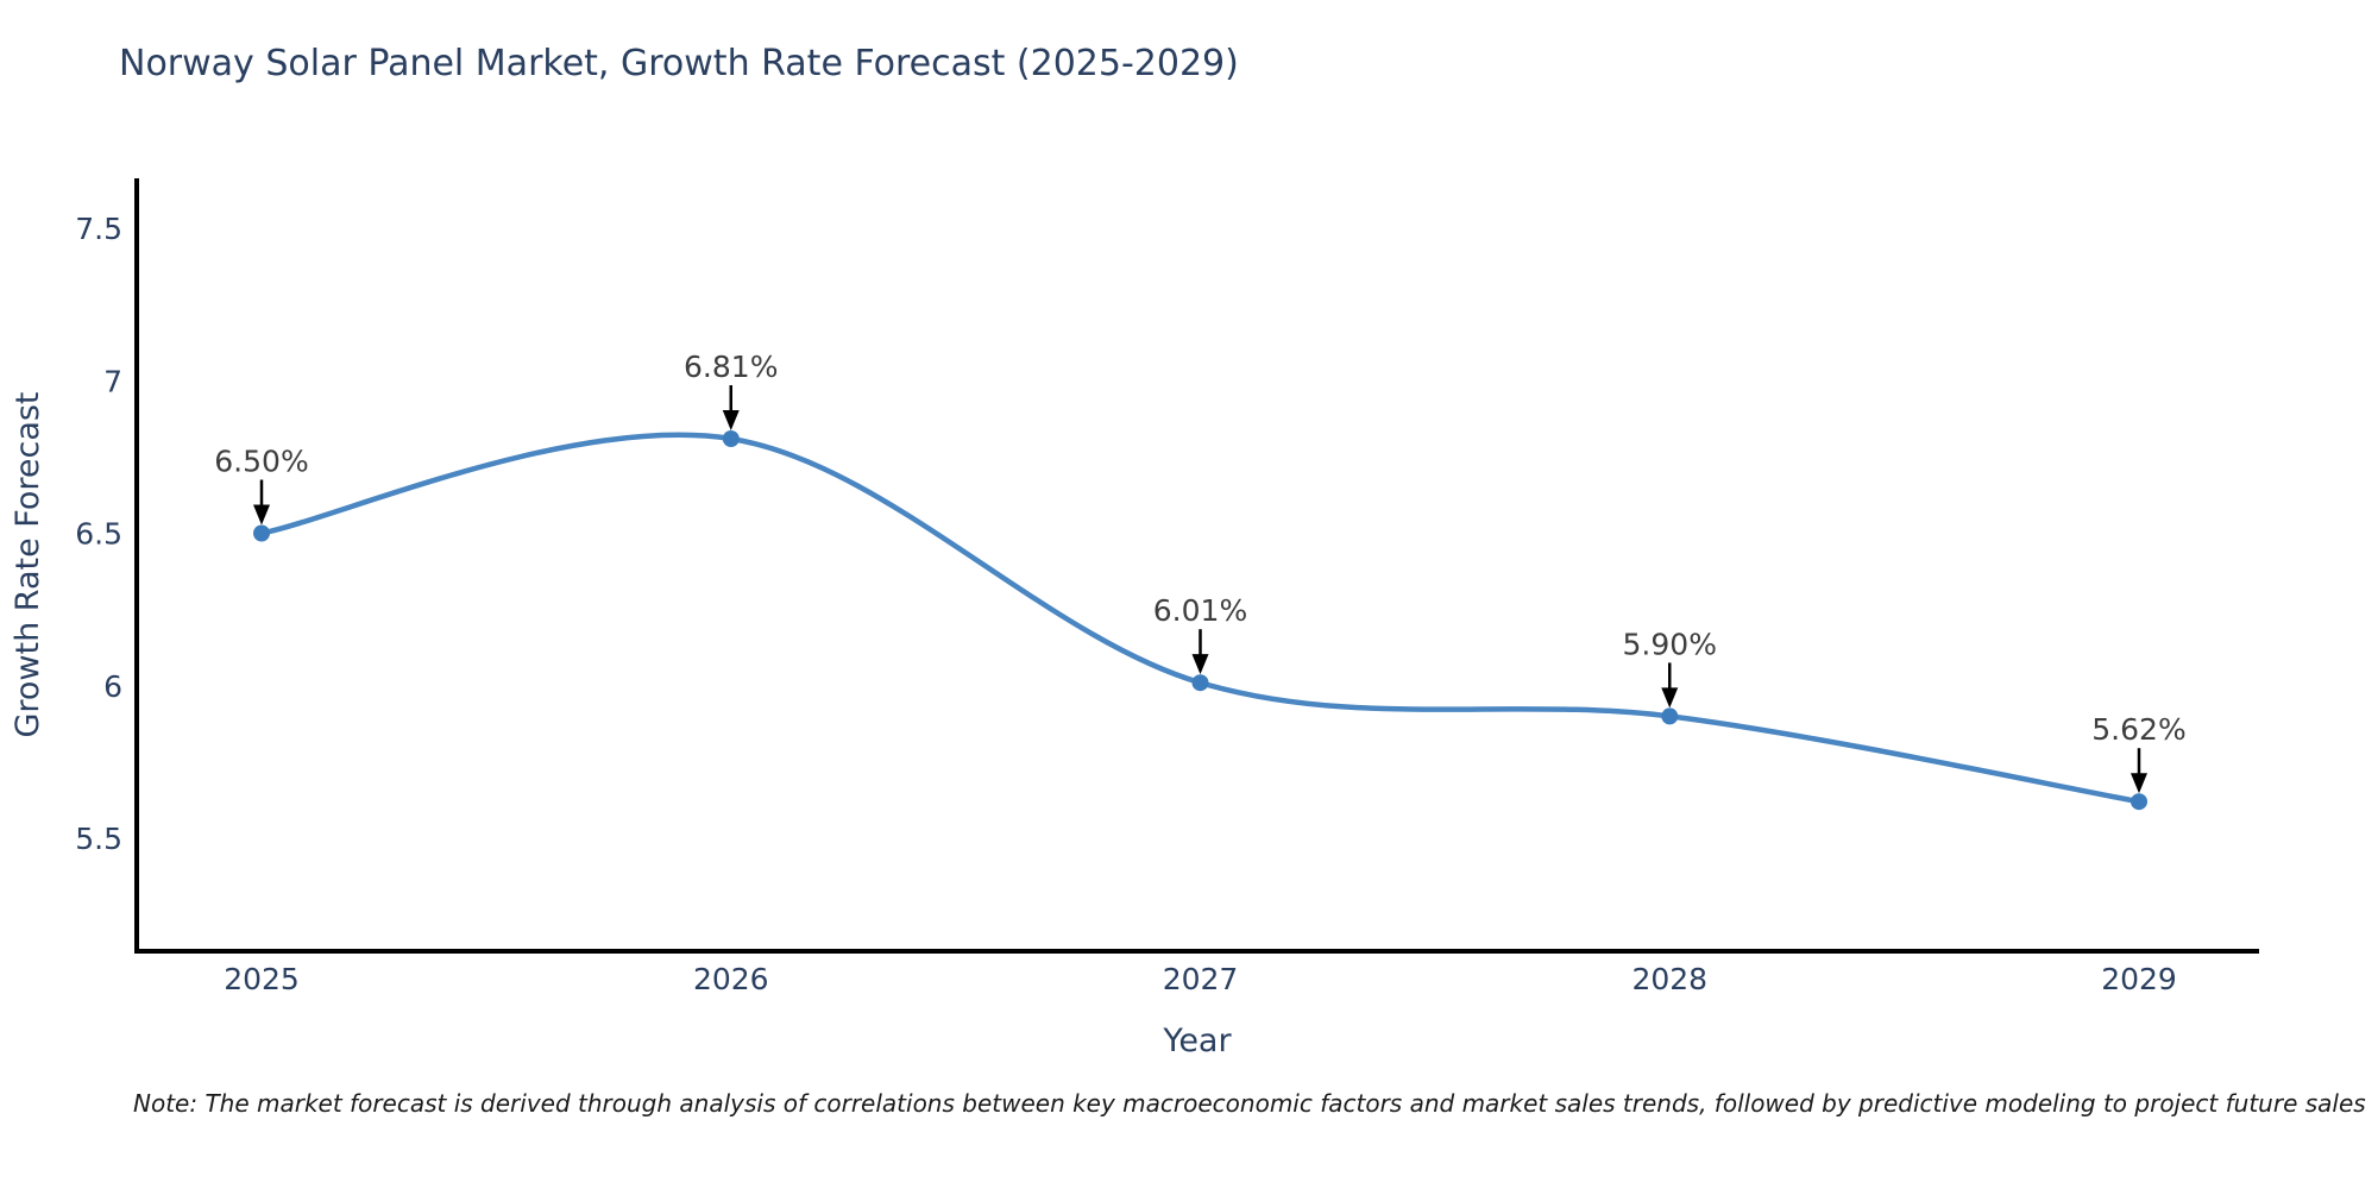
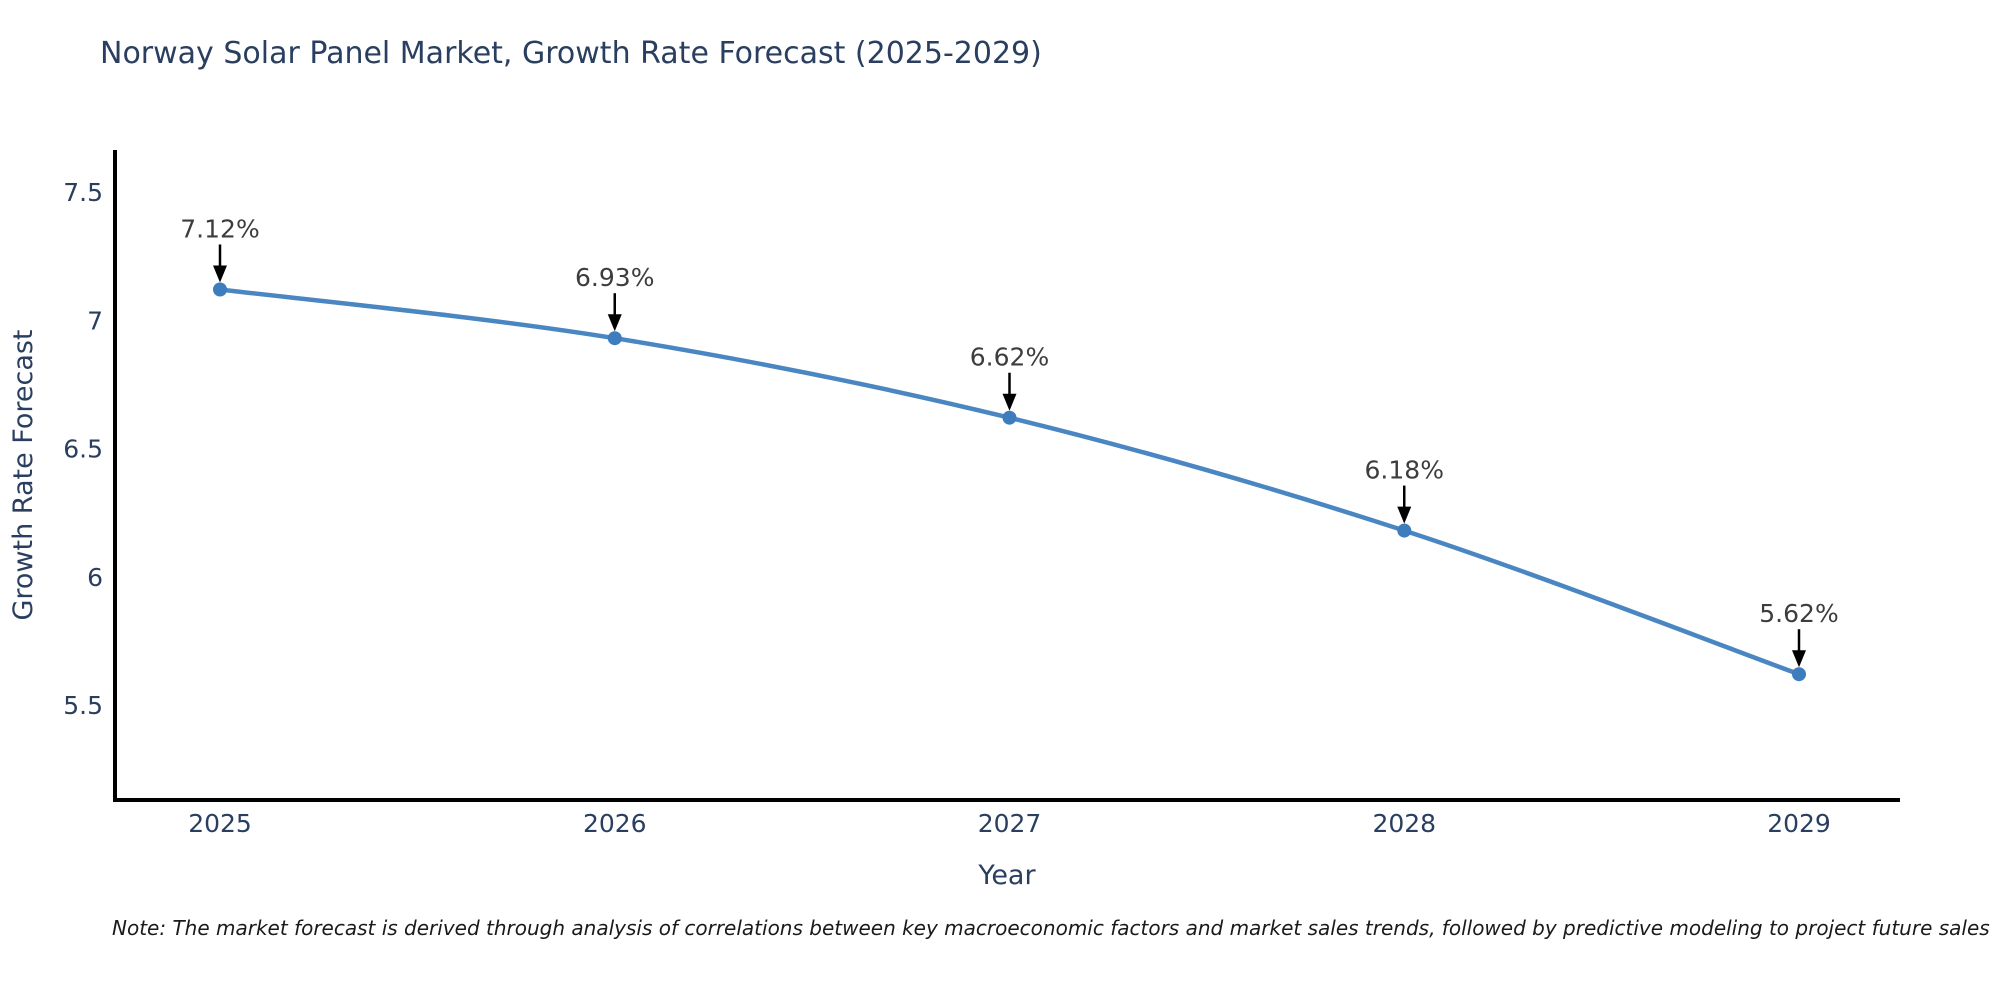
2025: 6.50% -> 7.12%
2026: 6.81% -> 6.93%
2027: 6.01% -> 6.62%
2028: 5.90% -> 6.18%
